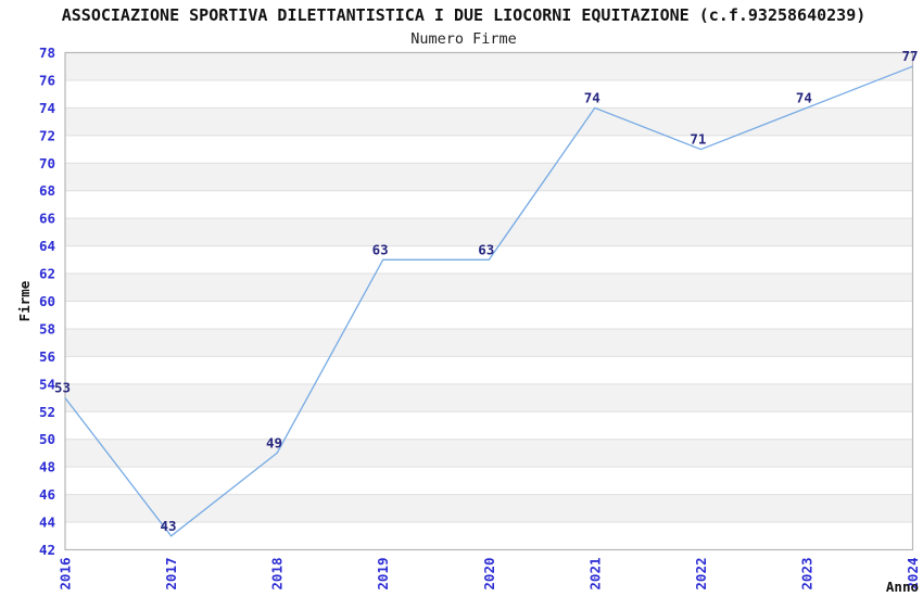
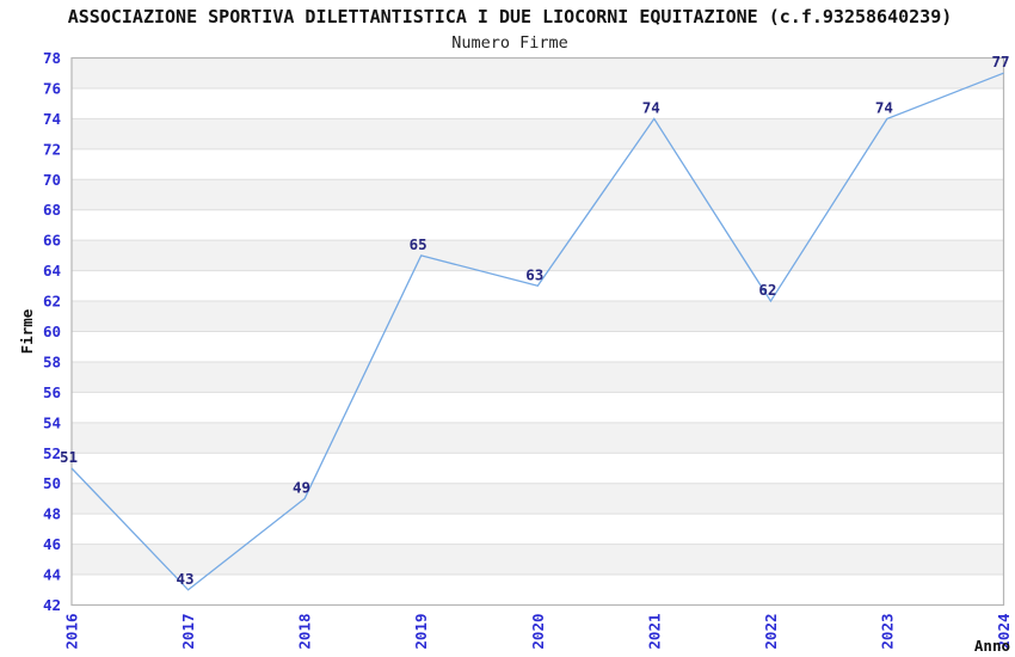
2016: 53 -> 51
2019: 63 -> 65
2022: 71 -> 62
